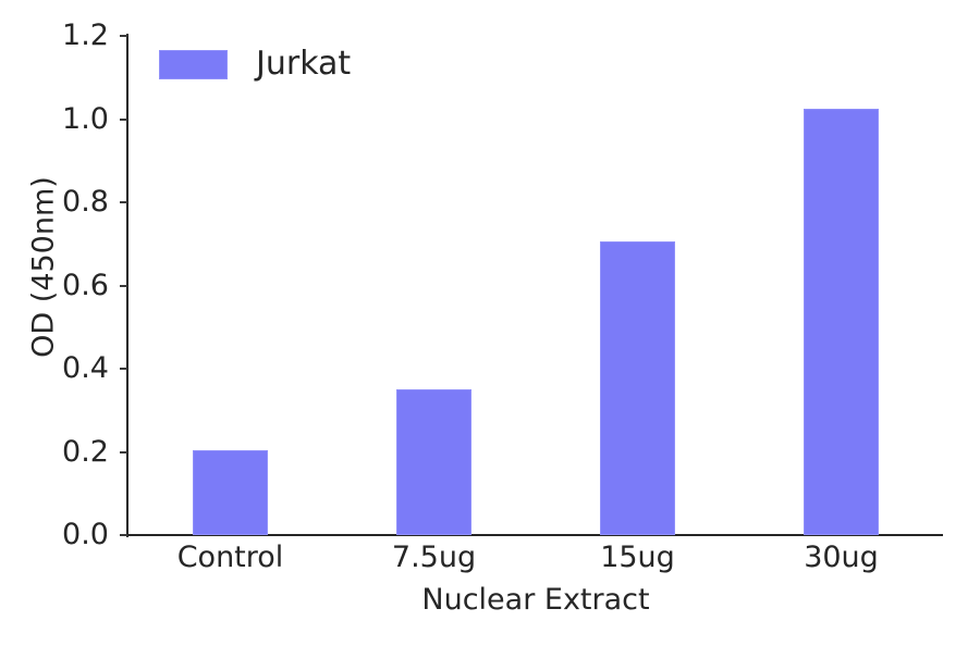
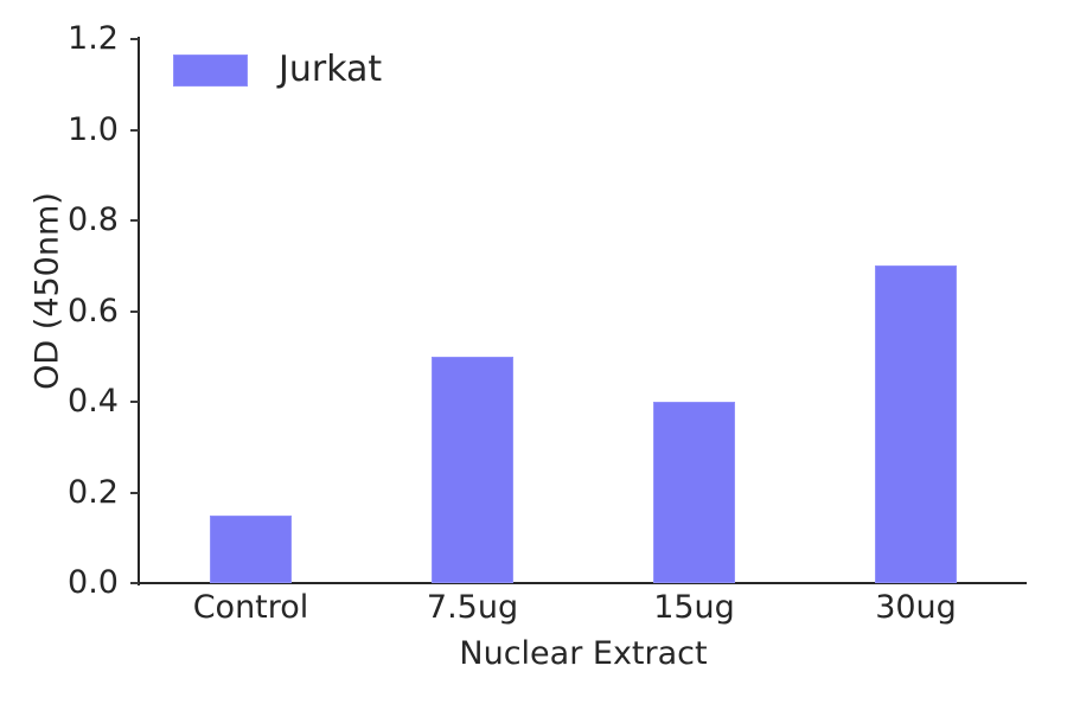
Control: 0.20 -> 0.15
7.5ug: 0.35 -> 0.50
15ug: 0.70 -> 0.40
30ug: 1.02 -> 0.70
